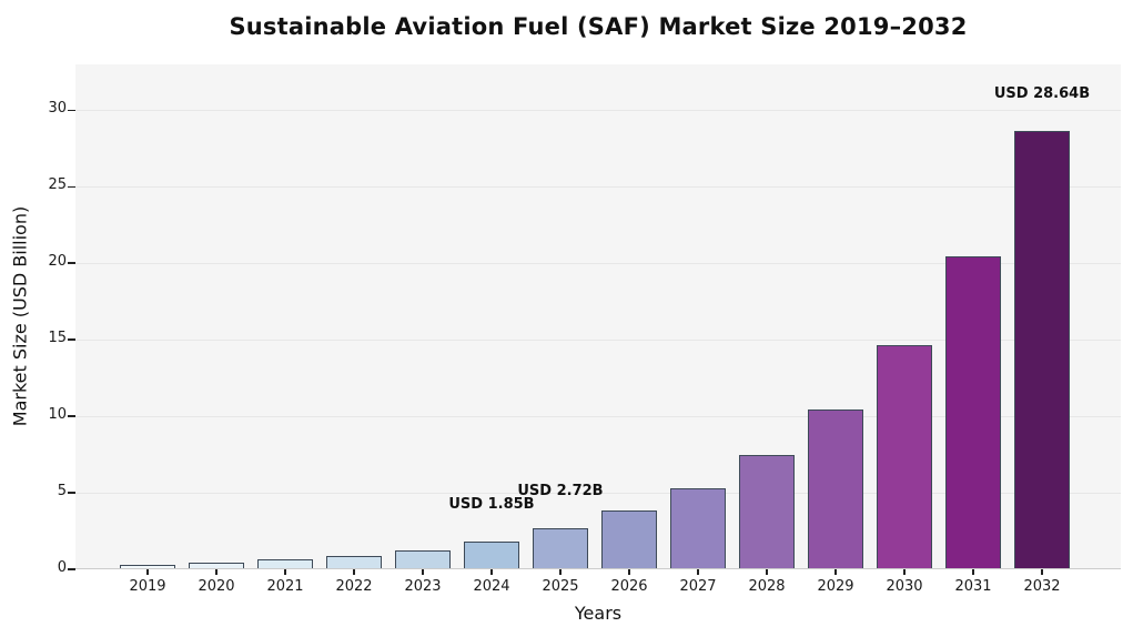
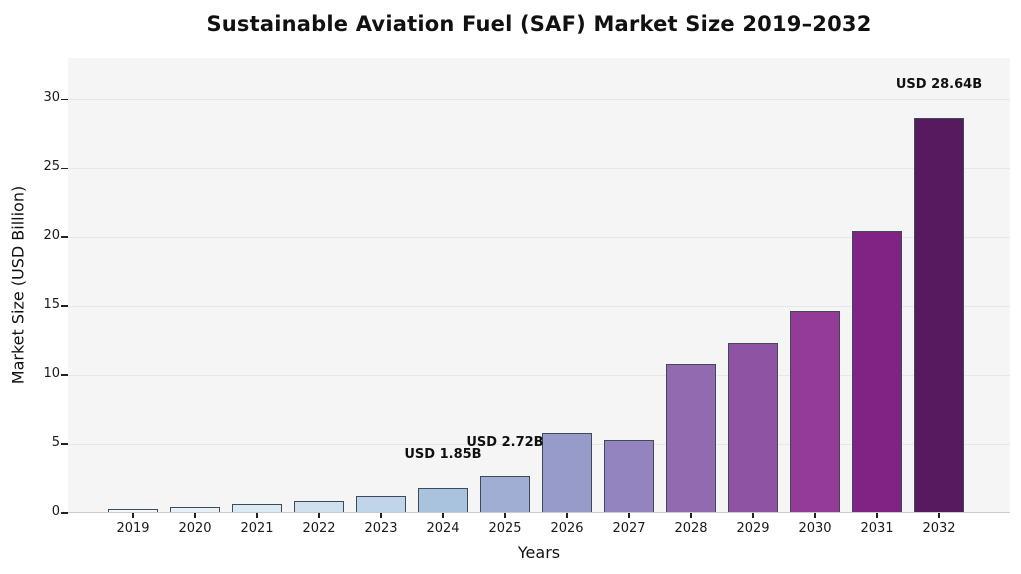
2026: 3.8 -> 5.8
2028: 7.5 -> 10.8
2029: 10.4 -> 12.3
